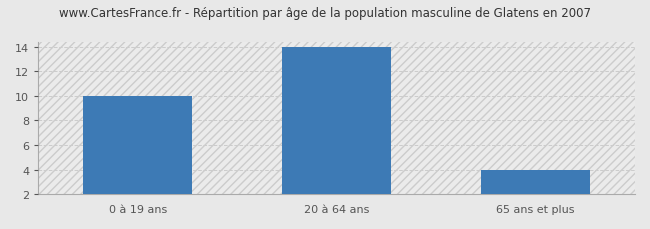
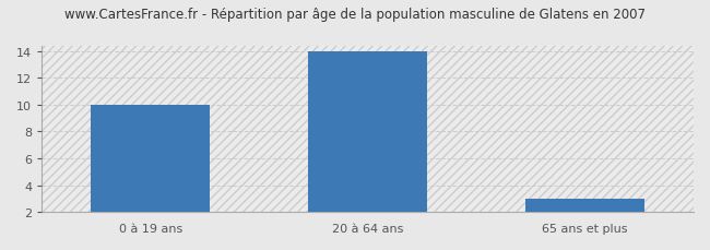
65 ans et plus: 4 -> 3
